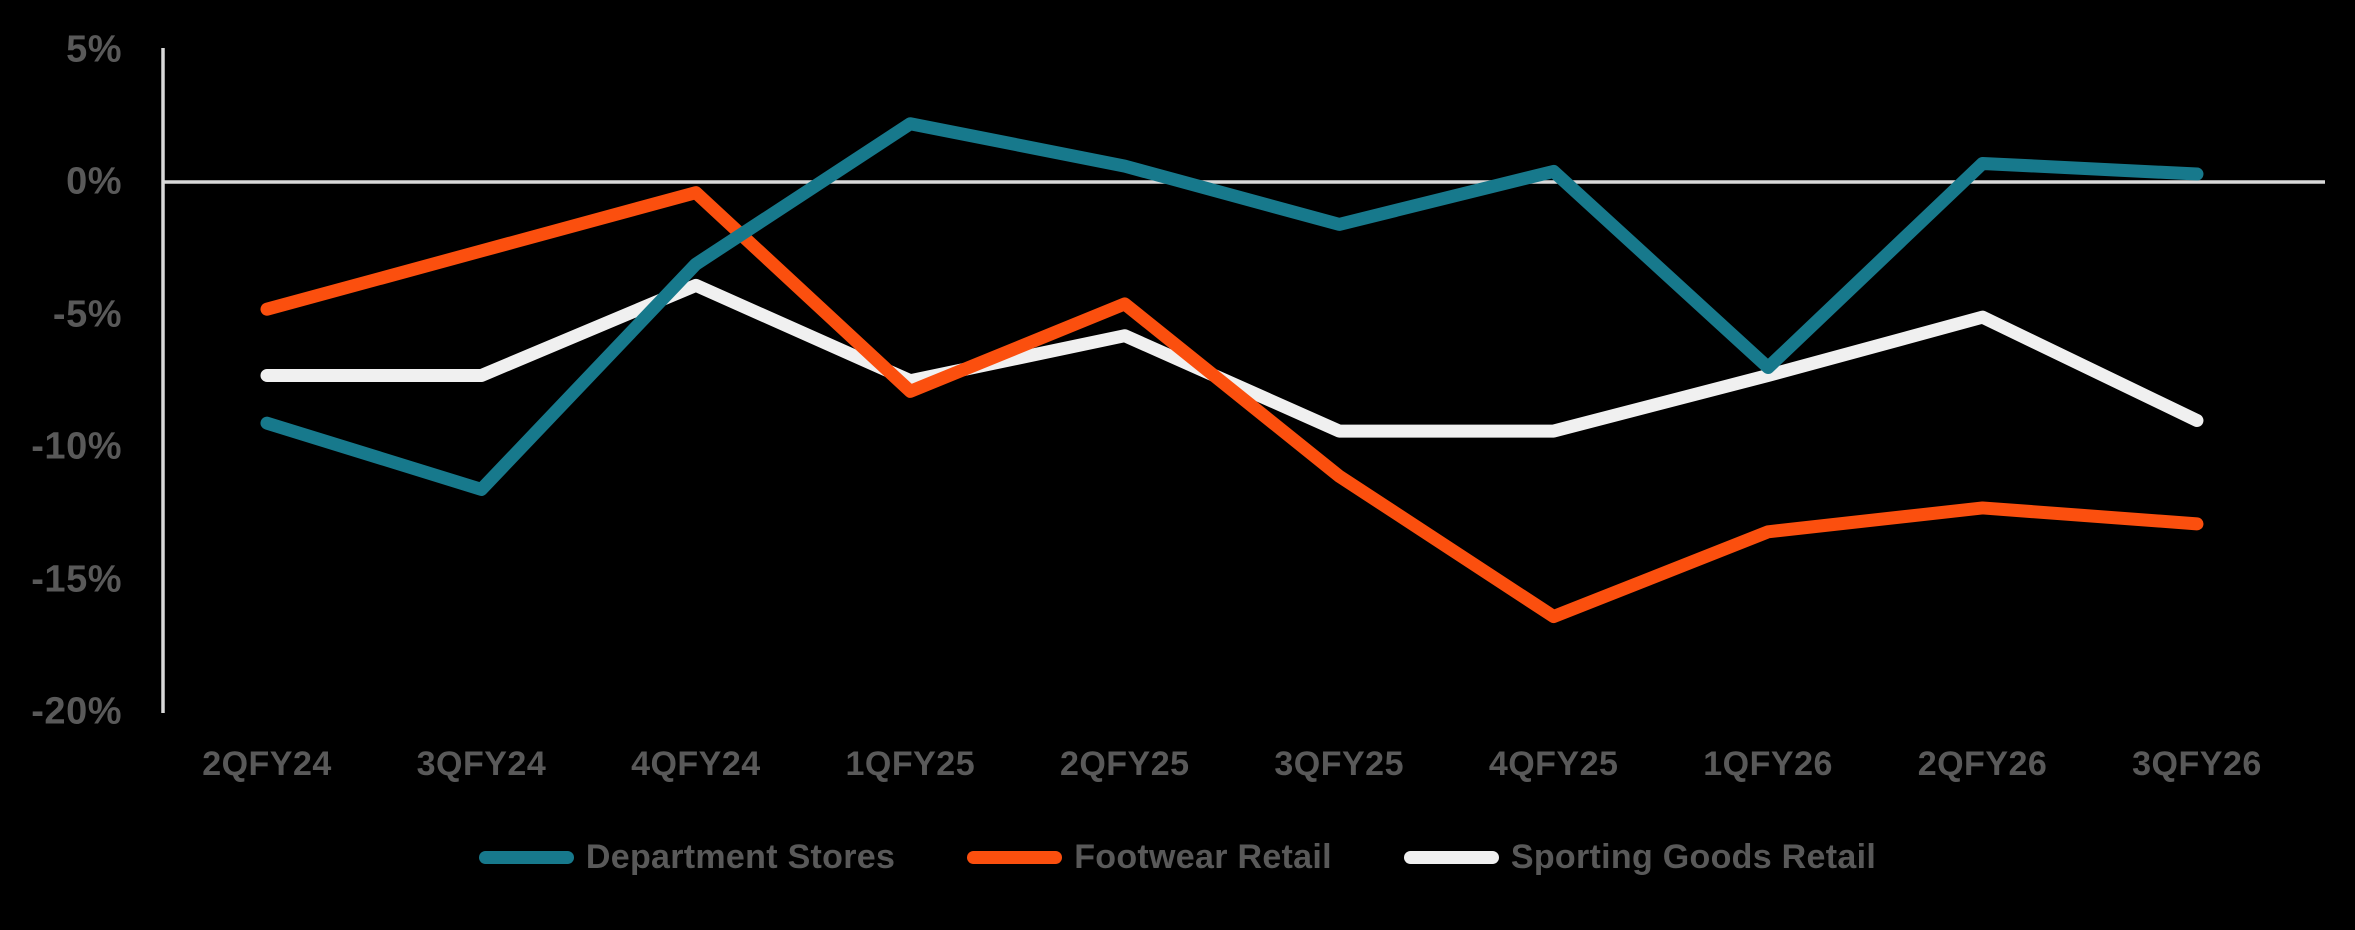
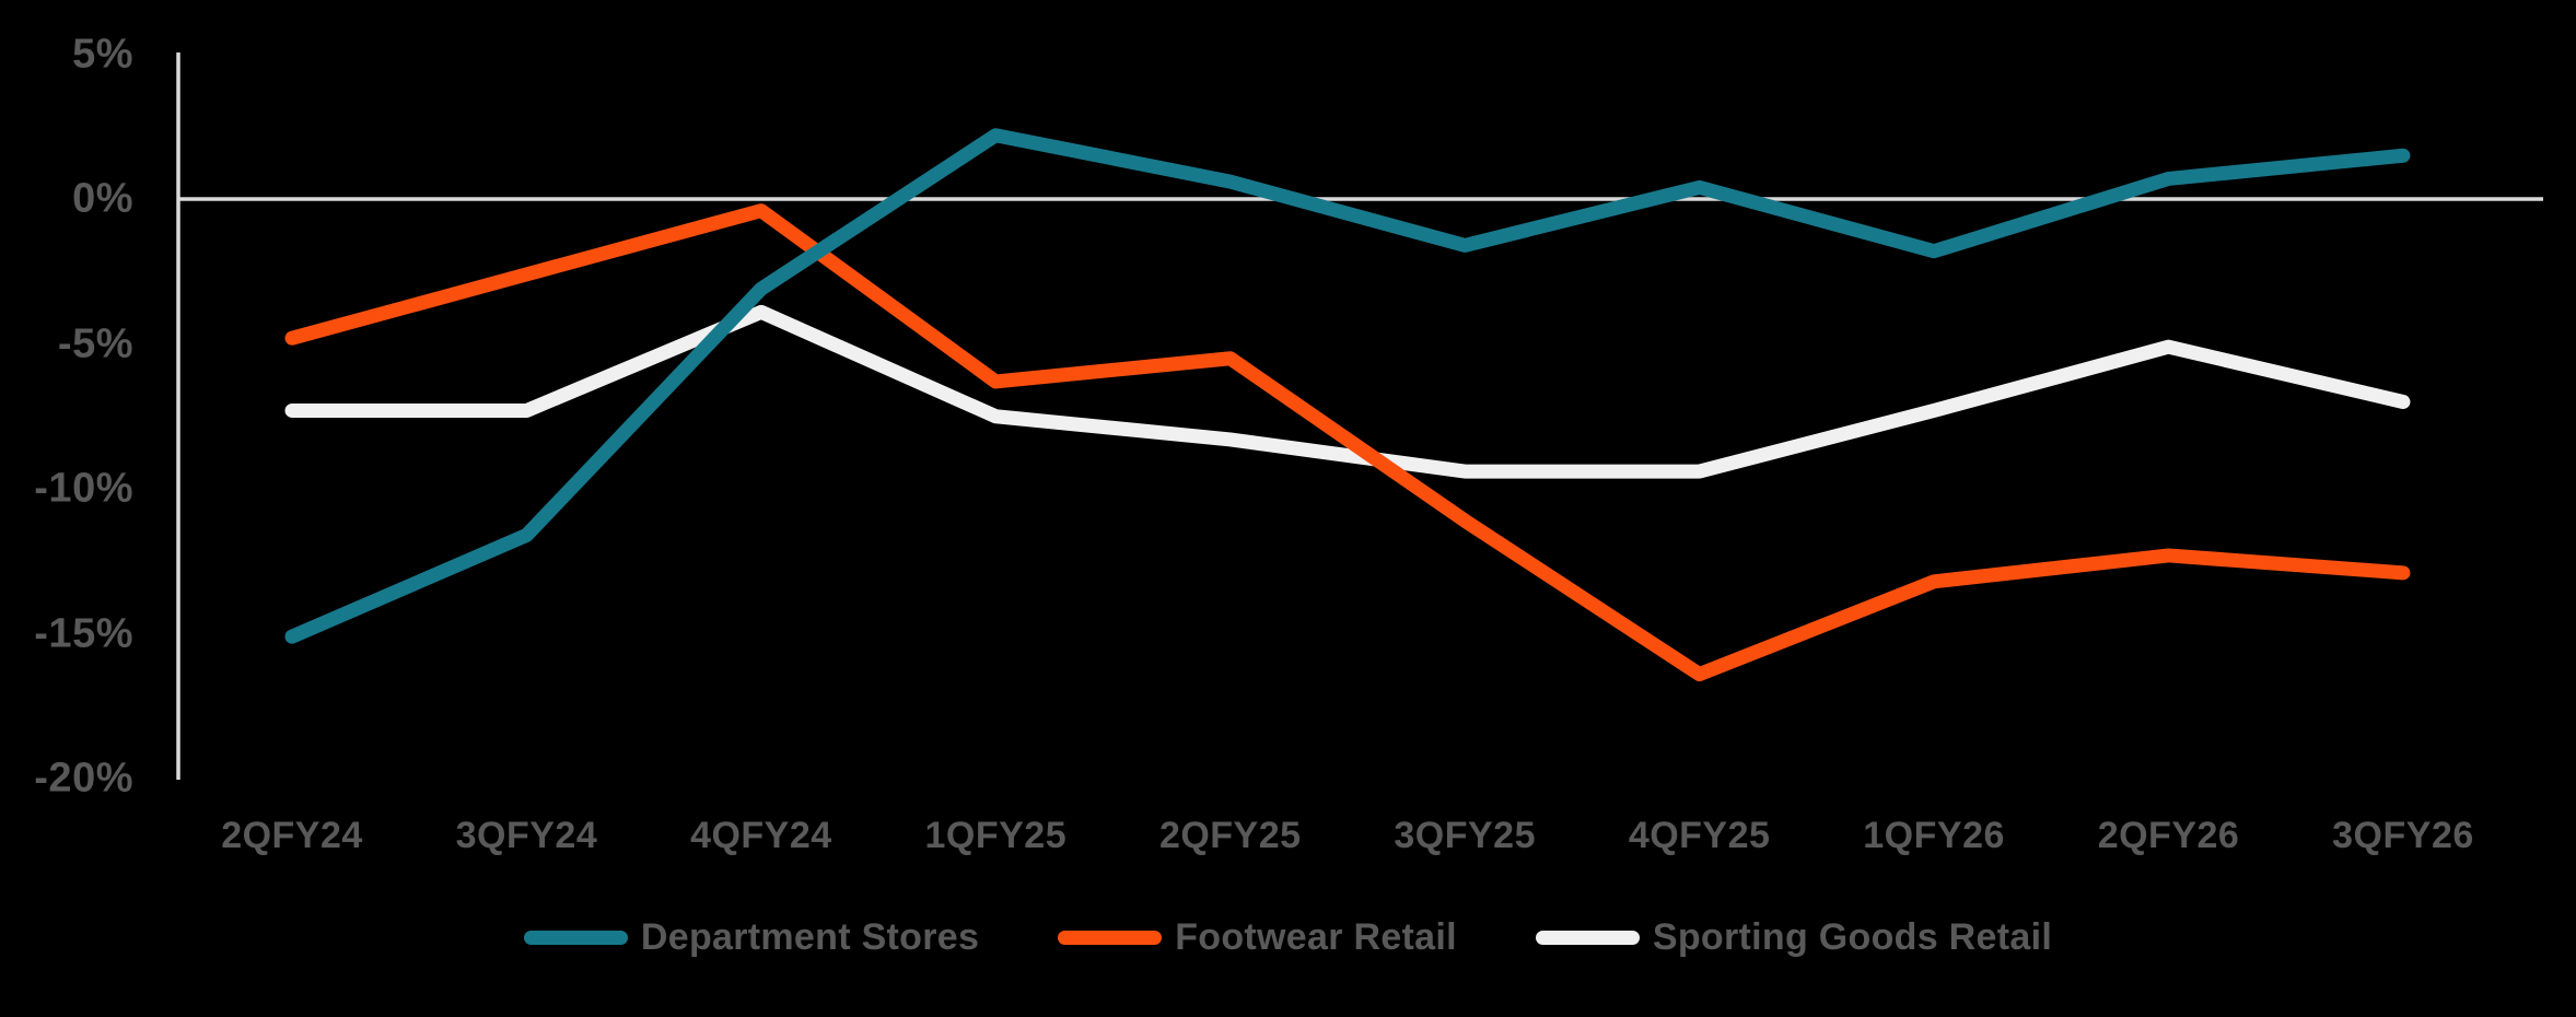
Department Stores/2QFY24: -9.1% -> -15.1%
Footwear Retail/1QFY25: -7.9% -> -6.3%
Footwear Retail/2QFY25: -4.6% -> -5.5%
Sporting Goods Retail/2QFY25: -5.8% -> -8.3%
Department Stores/1QFY26: -7.0% -> -1.8%
Department Stores/3QFY26: 0.3% -> 1.5%
Sporting Goods Retail/3QFY26: -9.0% -> -7.0%
